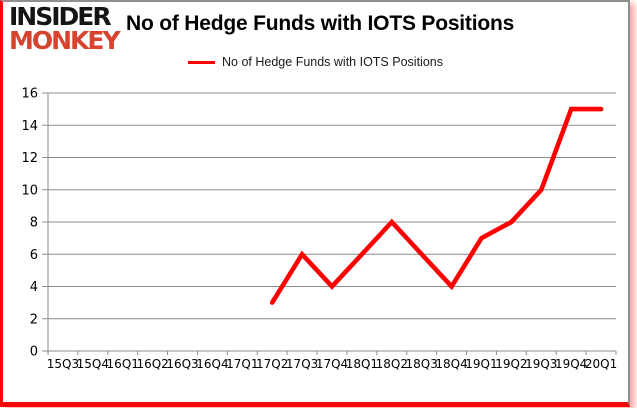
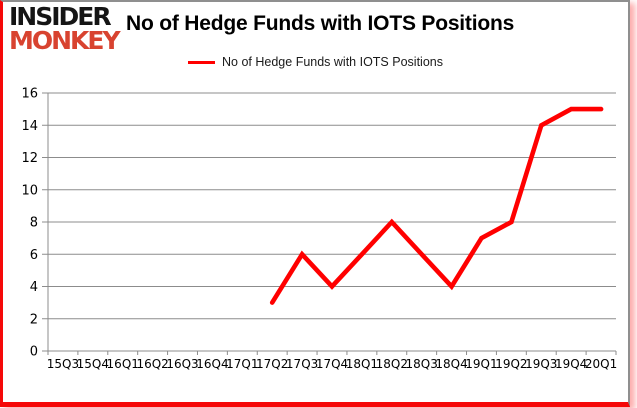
19Q3: 10 -> 14
